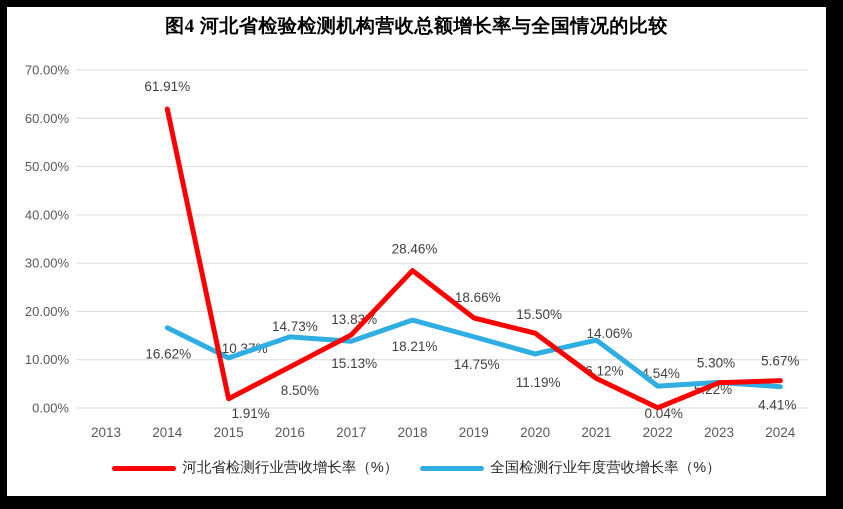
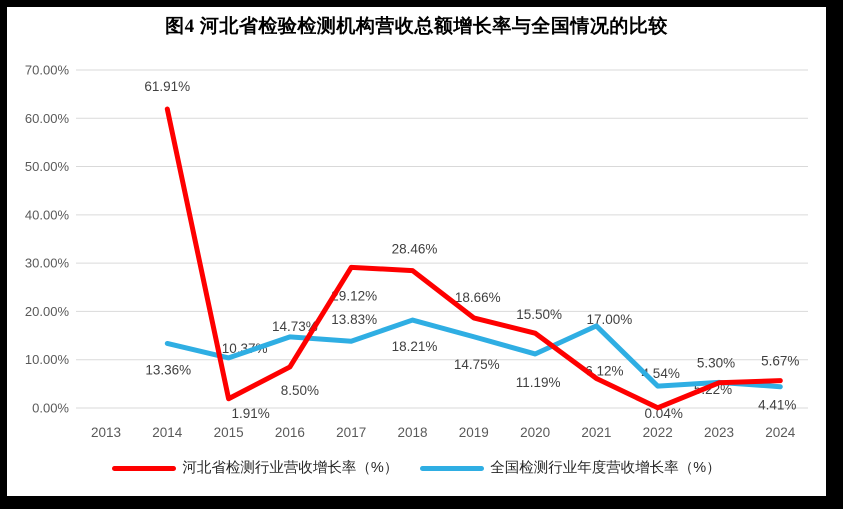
全国检测行业年度营收增长率（%）/2014: 16.62% -> 13.36%
河北省检测行业营收增长率（%）/2017: 15.13% -> 29.12%
全国检测行业年度营收增长率（%）/2021: 14.06% -> 17.00%
